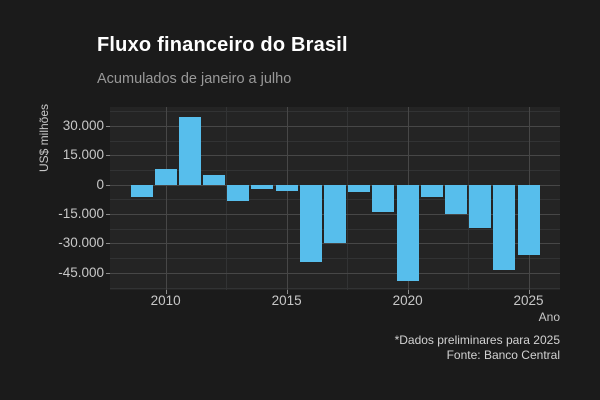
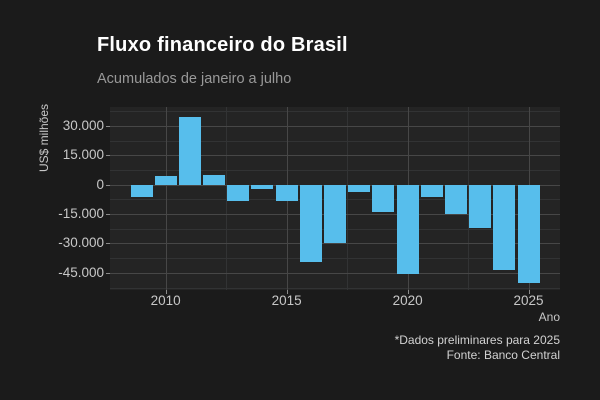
2010: 8000 -> 4000
2015: -3000 -> -8000
2020: -49000 -> -46000
2025: -36000 -> -50000
